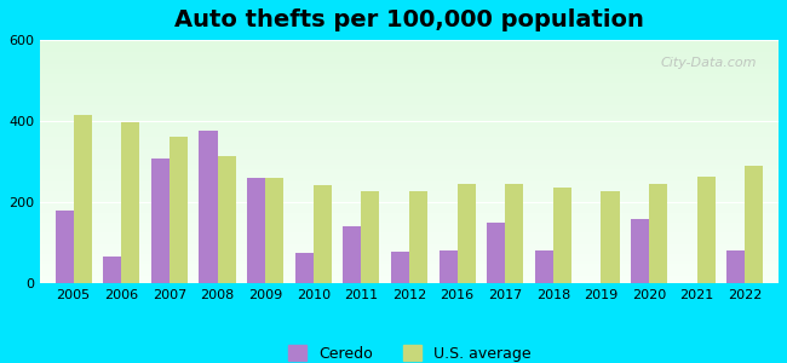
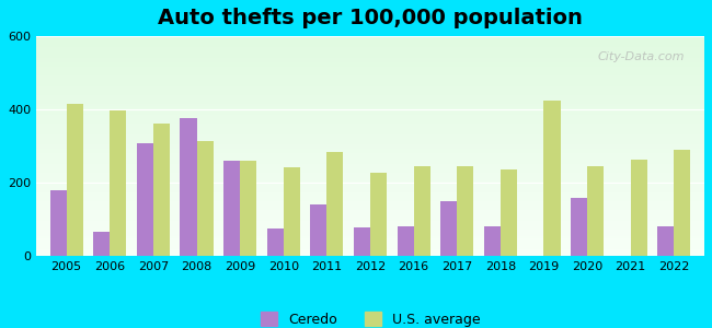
U.S. average/2011: 228 -> 285
U.S. average/2019: 228 -> 425
